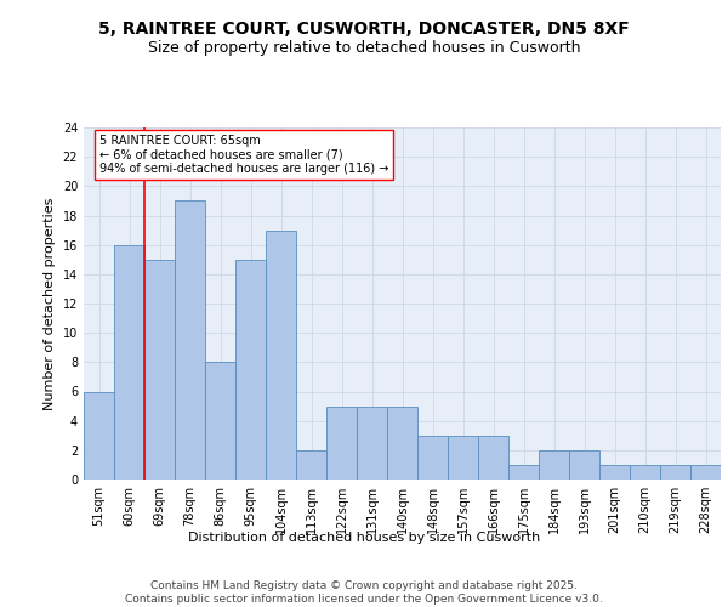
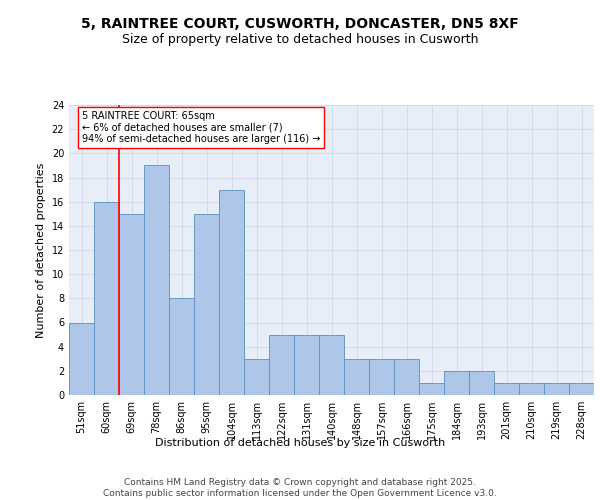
113sqm: 2 -> 3
